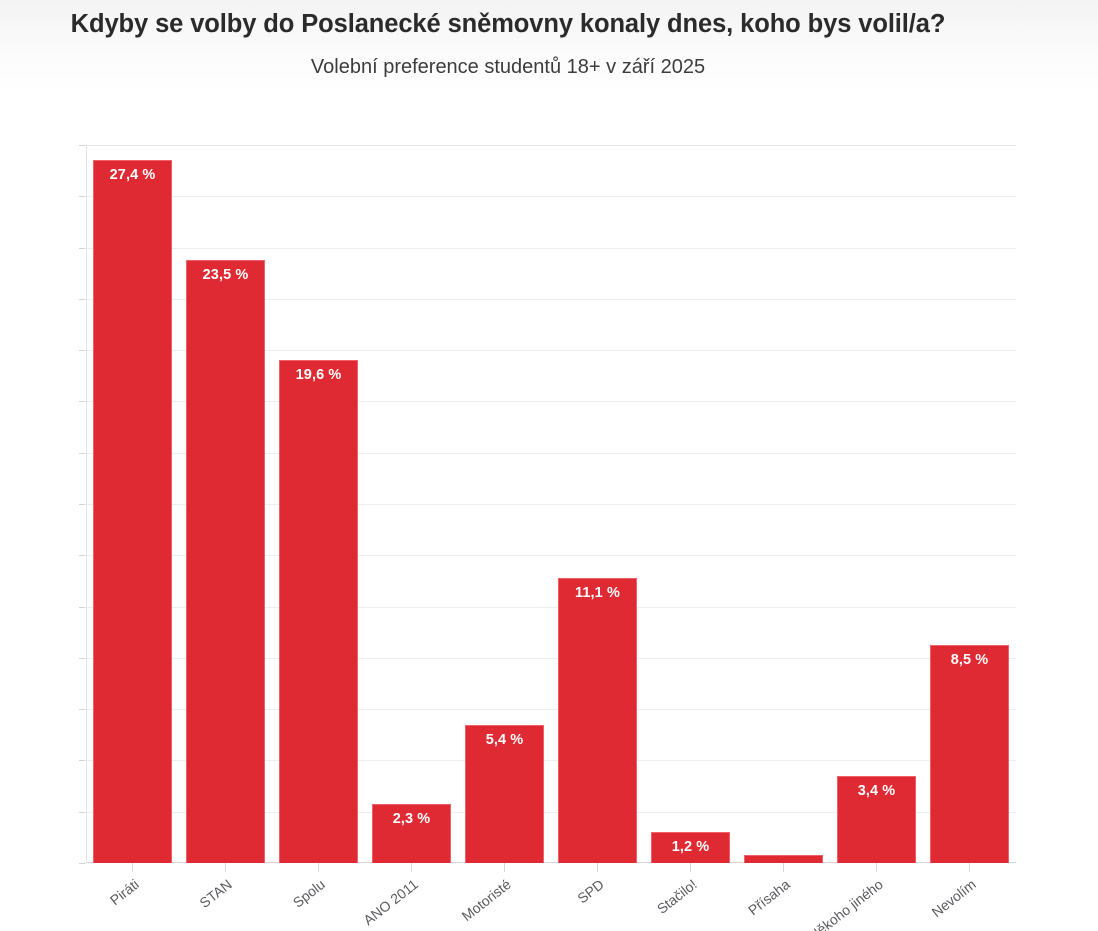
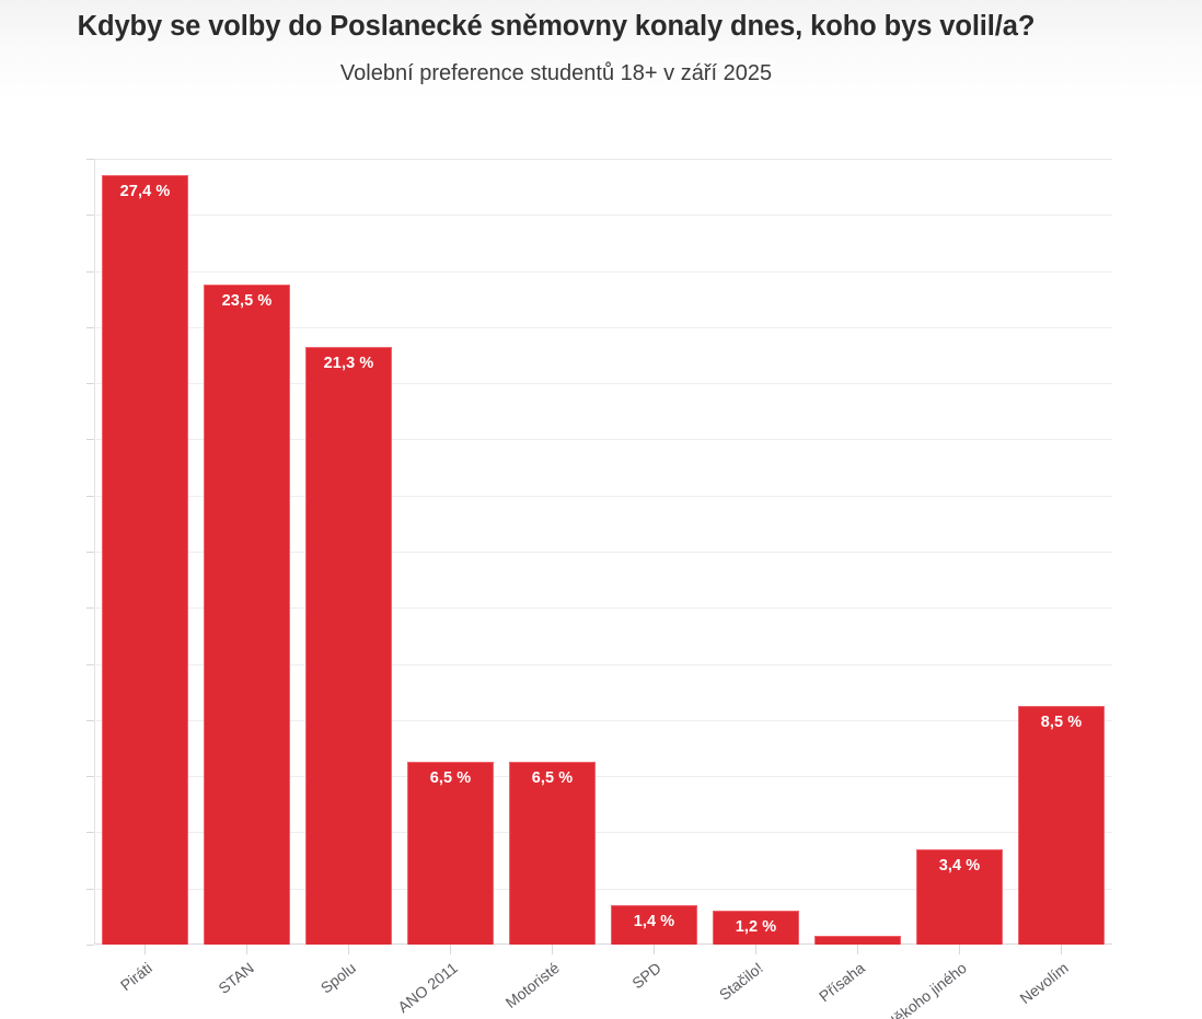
Spolu: 19,6 -> 21,3
ANO 2011: 2,3 -> 6,5
Motoristé: 5,4 -> 6,5
SPD: 11,1 -> 1,4
